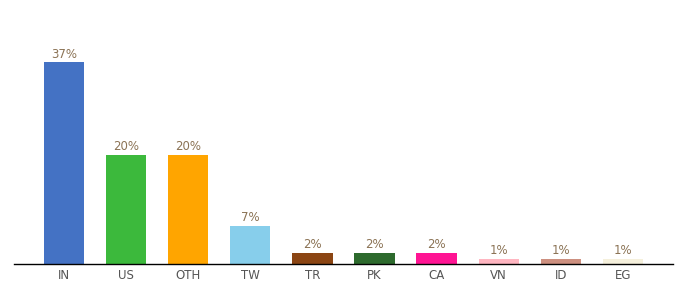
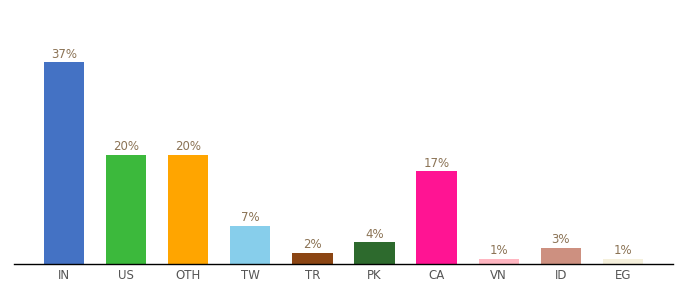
PK: 2% -> 4%
CA: 2% -> 17%
ID: 1% -> 3%
